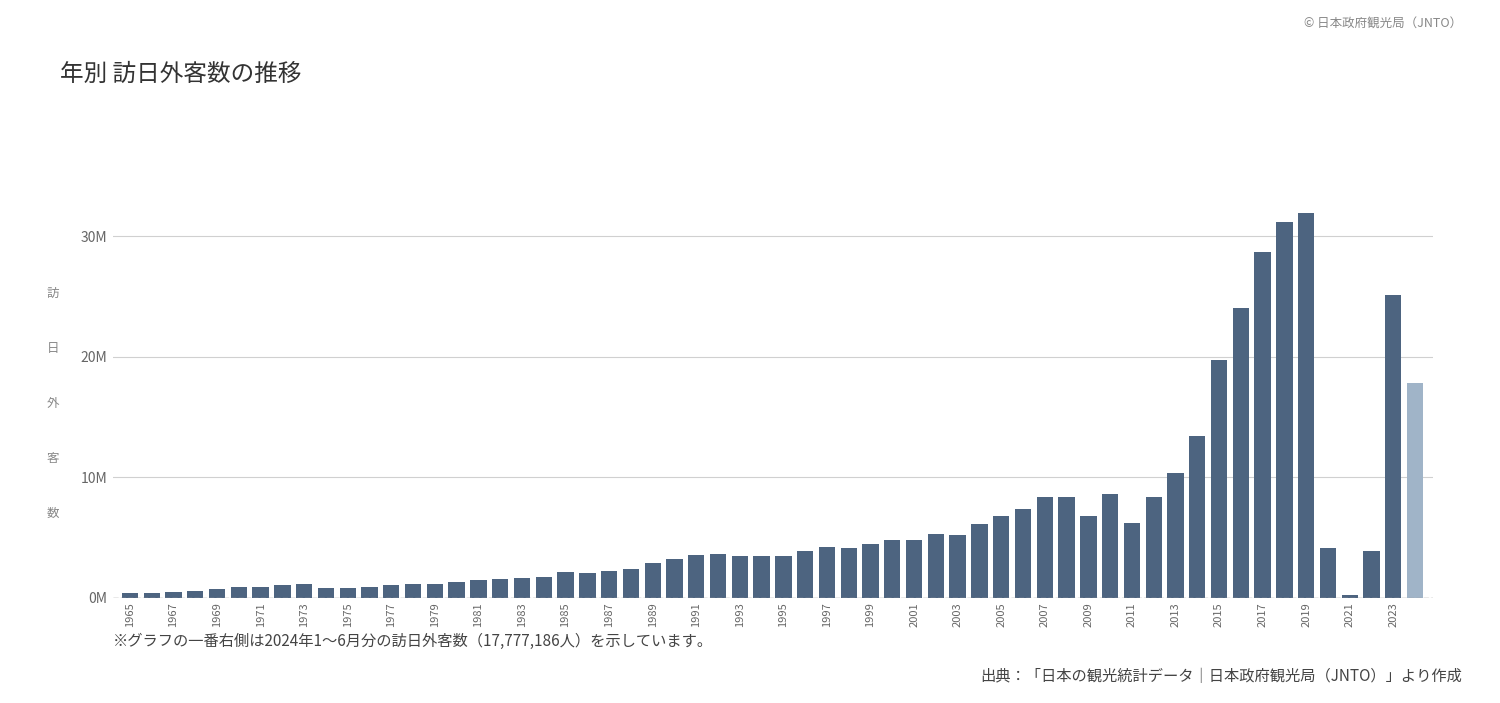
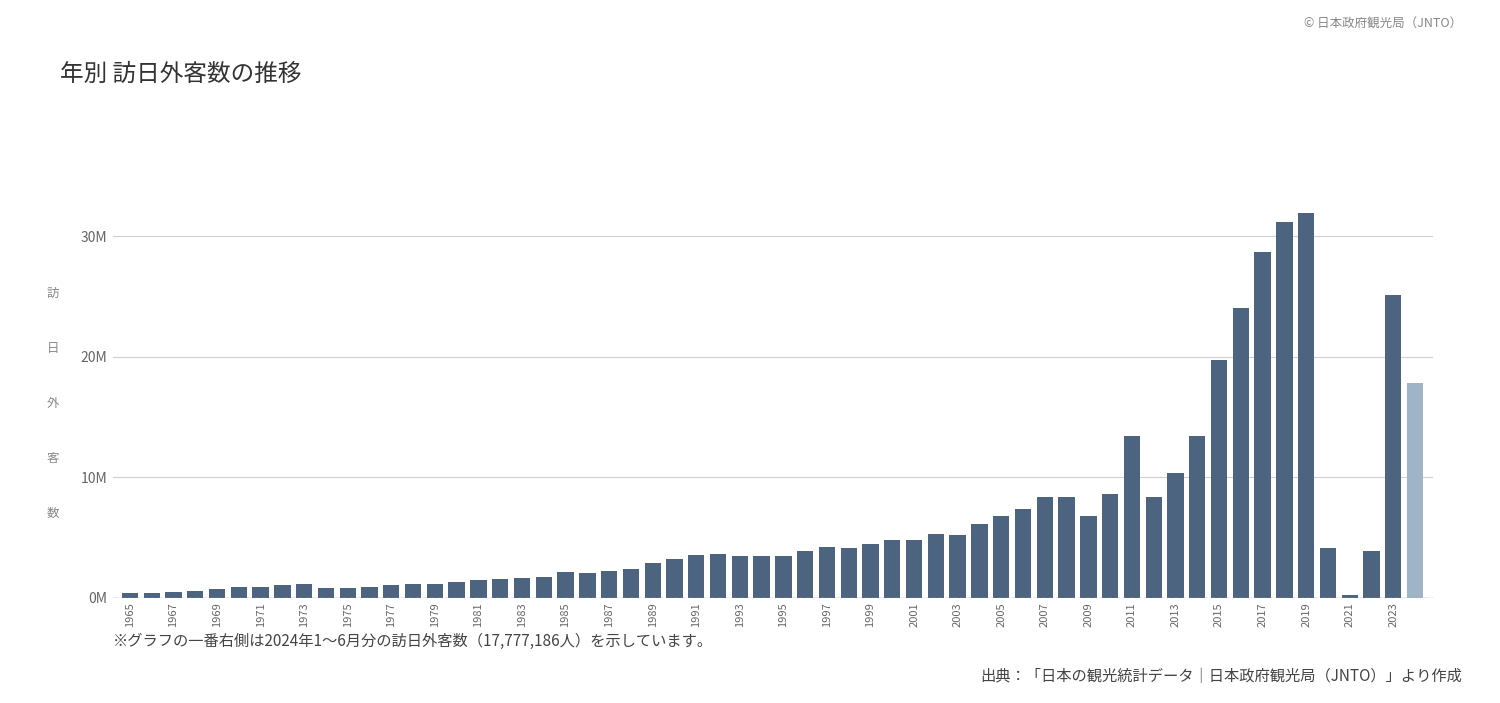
2011: 6.2M -> 13.4M
